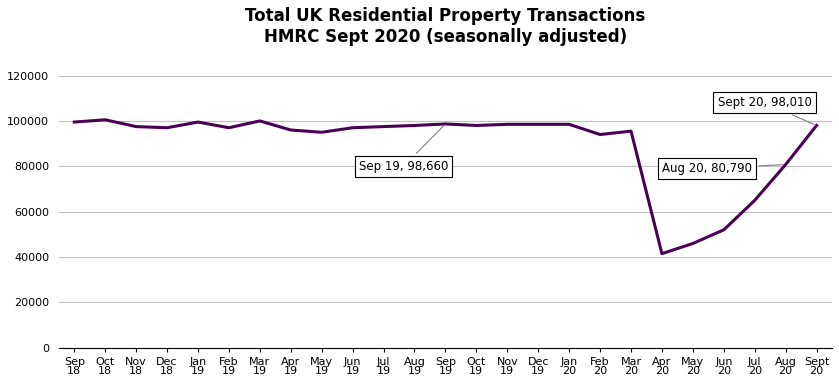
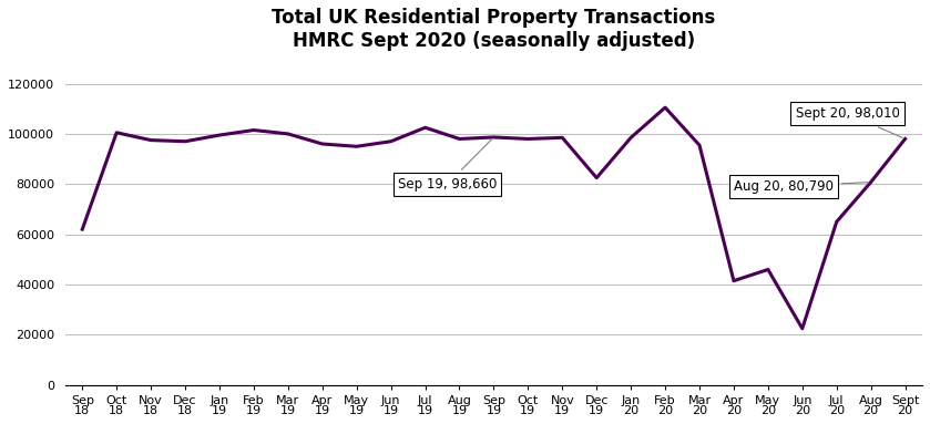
Sep 18: 99500 -> 62000
Feb 19: 97000 -> 101500
Jul 19: 97500 -> 102500
Dec 19: 98500 -> 82500
Feb 20: 94000 -> 110500
Jun 20: 52000 -> 22500
